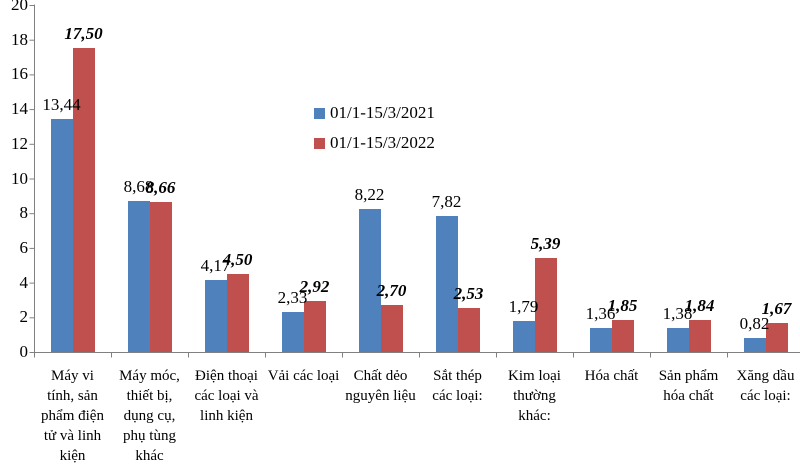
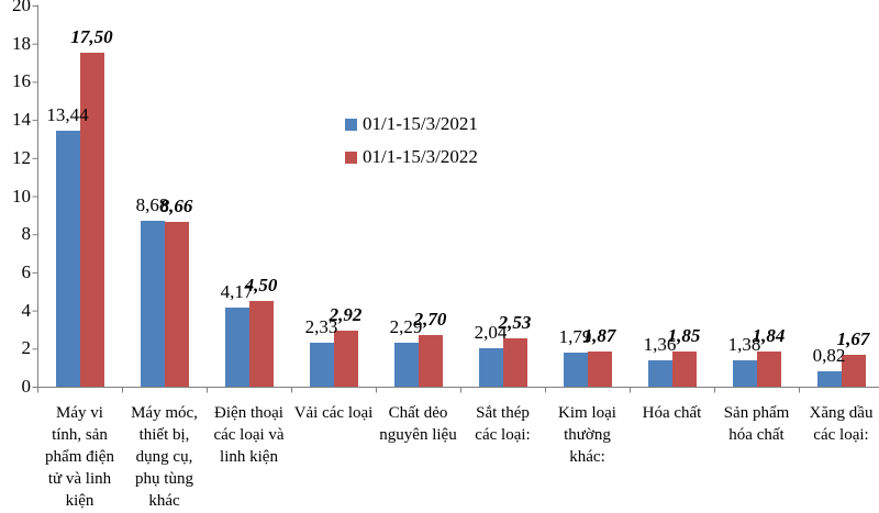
01/1-15/3/2021/Chất dẻo nguyên liệu: 8,22 -> 2,29
01/1-15/3/2021/Sắt thép các loại:: 7,82 -> 2,04
01/1-15/3/2022/Kim loại thường khác:: 5,39 -> 1,87
